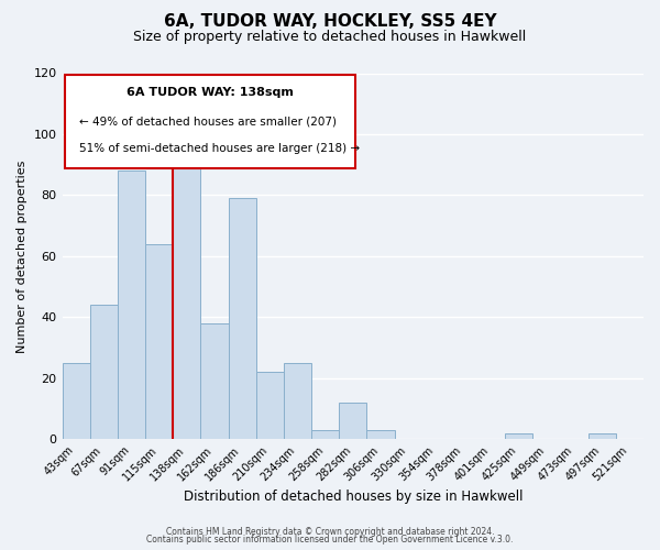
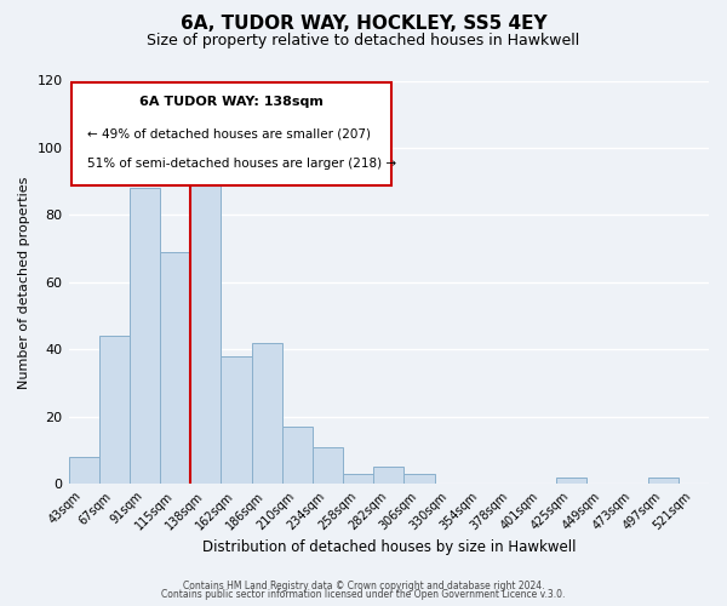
43sqm: 25 -> 8
115sqm: 64 -> 69
186sqm: 79 -> 42
210sqm: 22 -> 17
234sqm: 25 -> 11
282sqm: 12 -> 5
